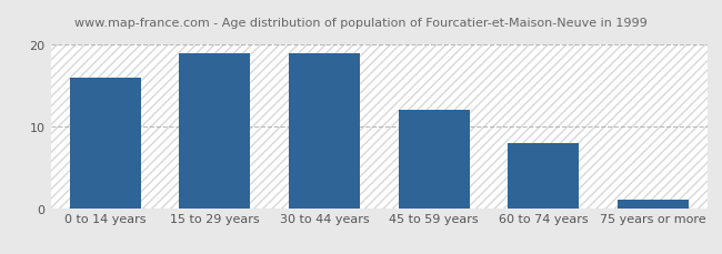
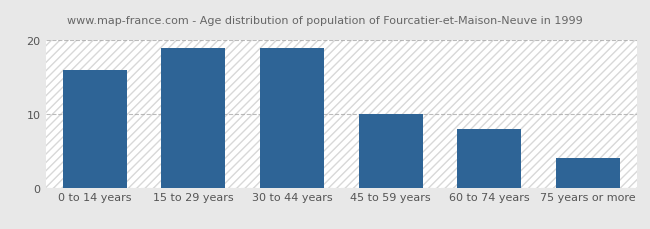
45 to 59 years: 12 -> 10
75 years or more: 1 -> 4
